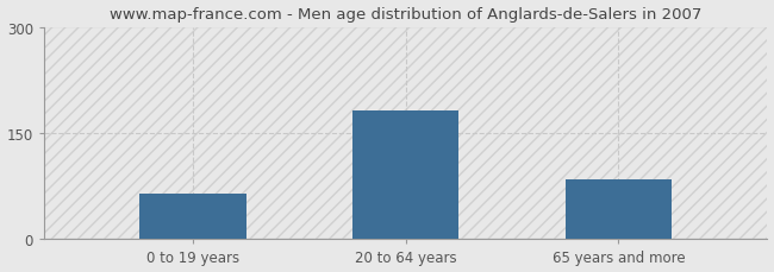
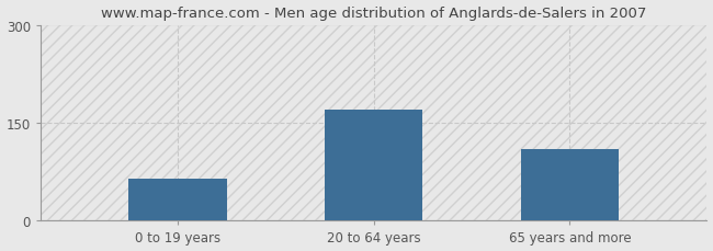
20 to 64 years: 182 -> 170
65 years and more: 84 -> 110
